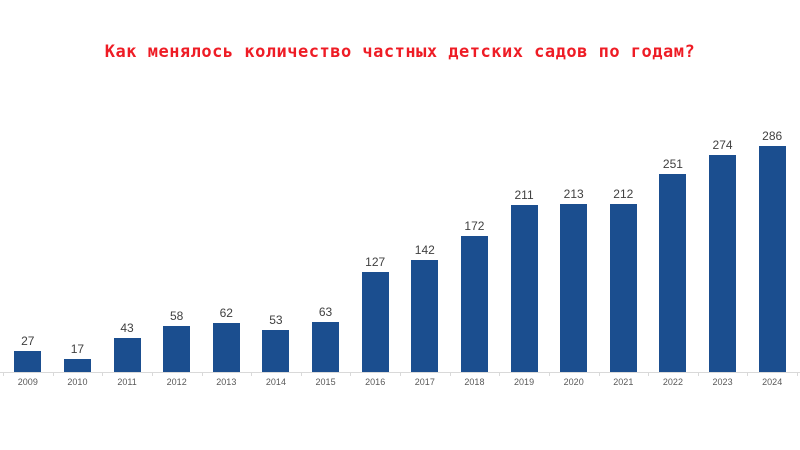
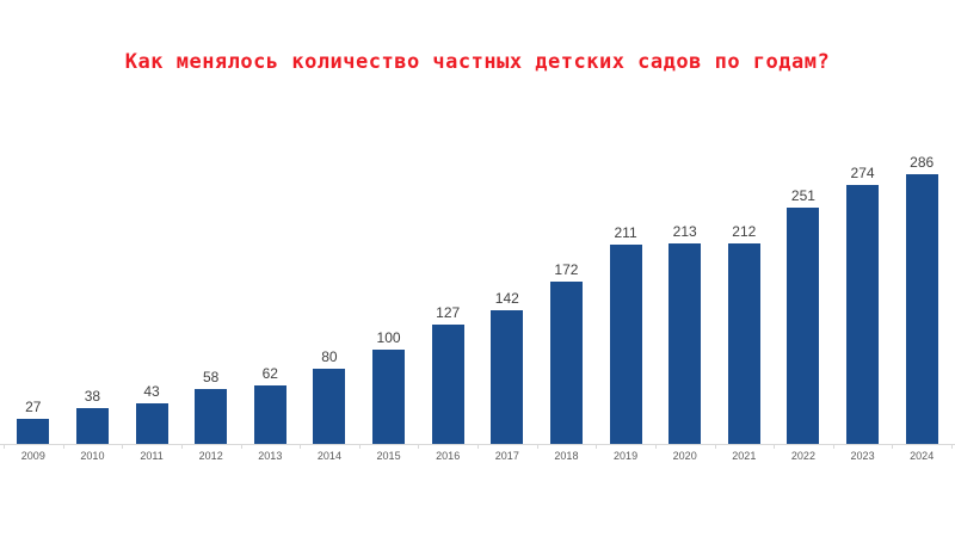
2010: 17 -> 38
2014: 53 -> 80
2015: 63 -> 100
